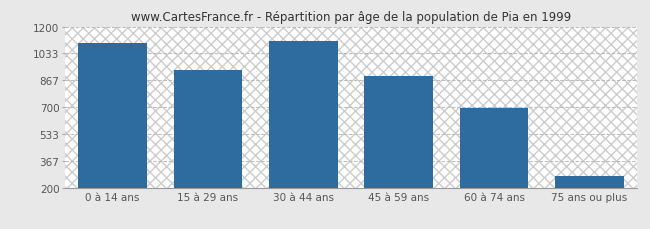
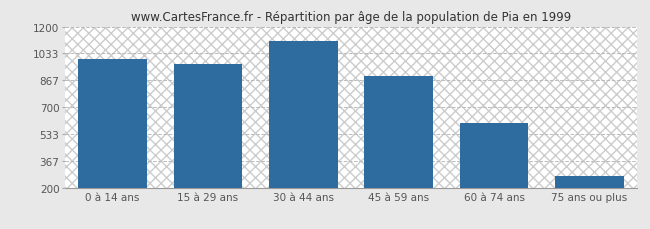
0 à 14 ans: 1100 -> 1000
15 à 29 ans: 930 -> 970
60 à 74 ans: 700 -> 600
